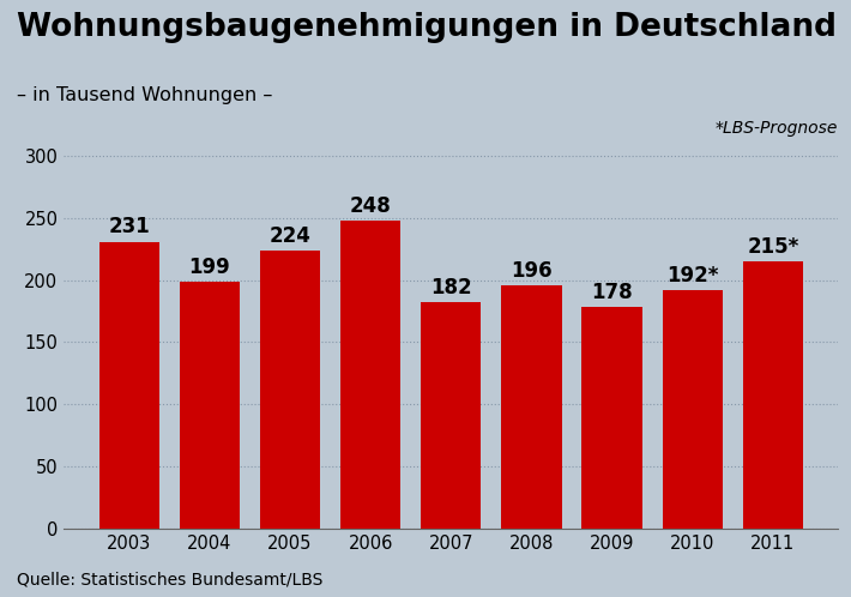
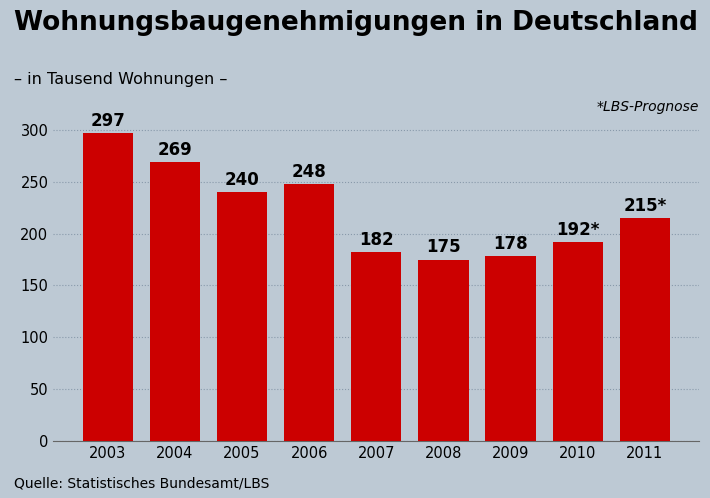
2003: 231 -> 297
2004: 199 -> 269
2005: 224 -> 240
2008: 196 -> 175
